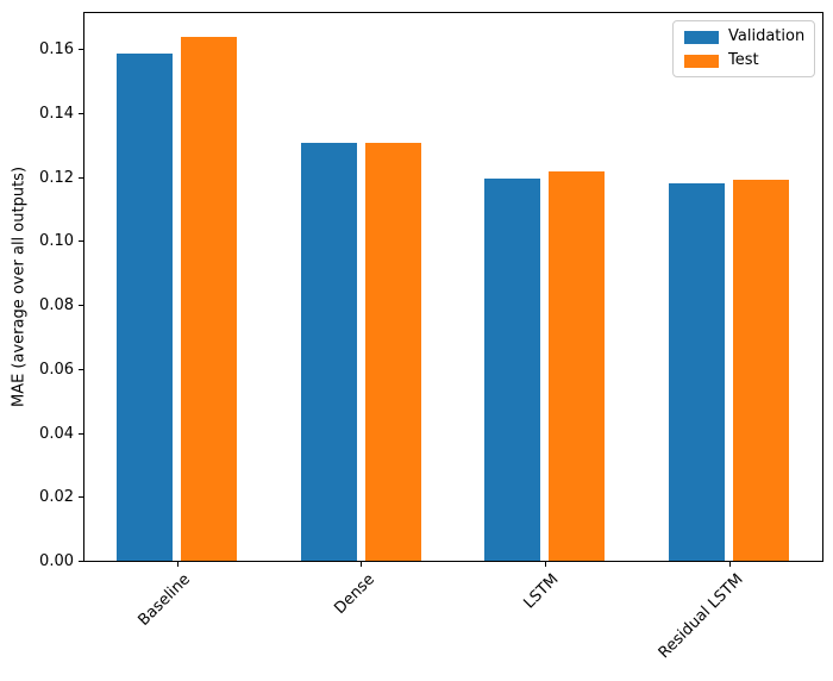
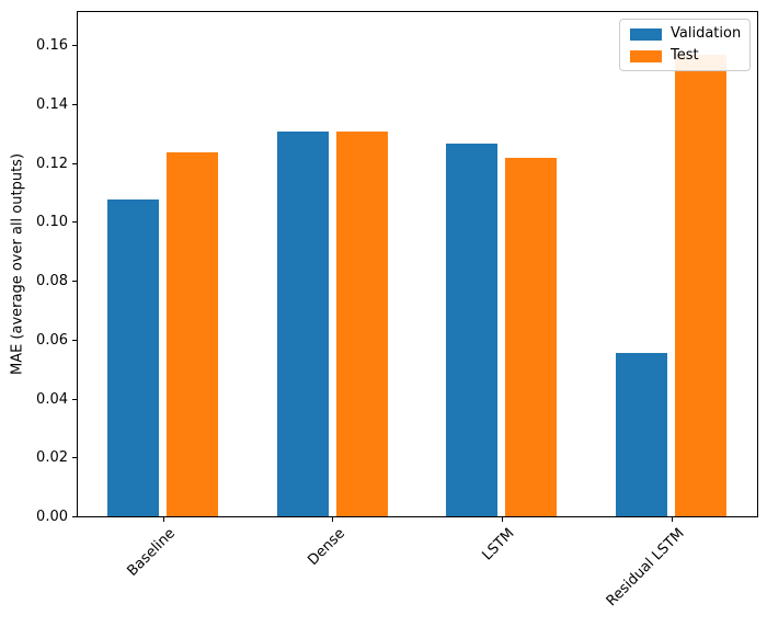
Validation/Baseline: 0.159 -> 0.108
Test/Baseline: 0.164 -> 0.124
Validation/LSTM: 0.120 -> 0.127
Validation/Residual LSTM: 0.118 -> 0.056
Test/Residual LSTM: 0.119 -> 0.157
